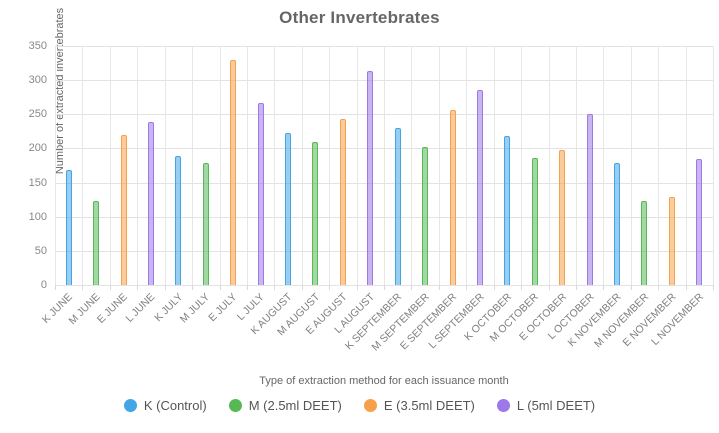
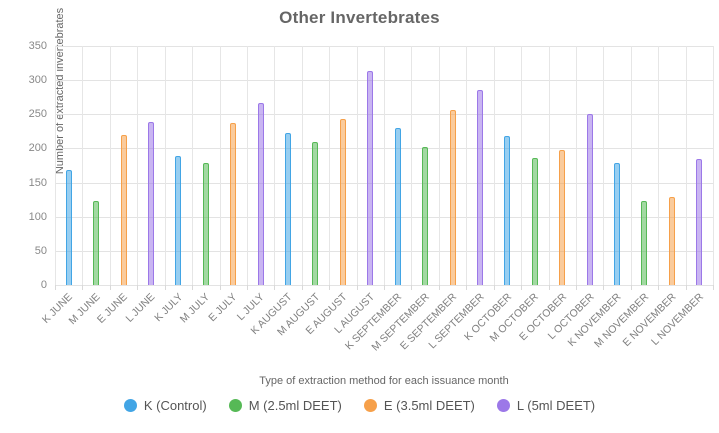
E JULY: 330 -> 240
